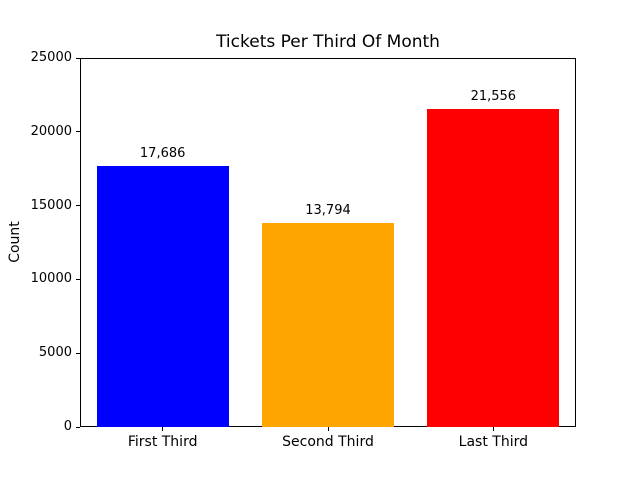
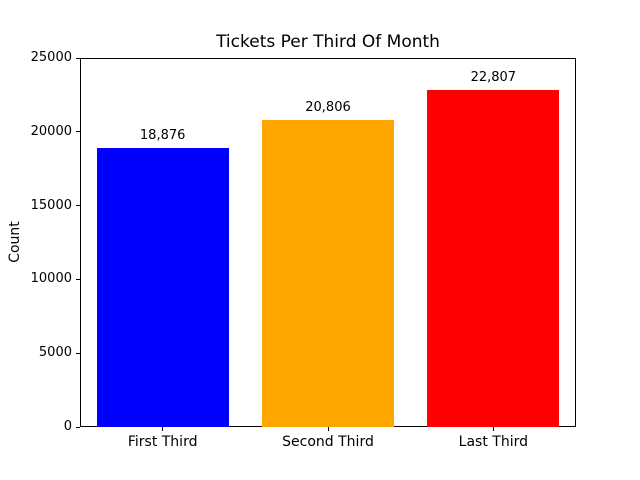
First Third: 17,686 -> 18,876
Second Third: 13,794 -> 20,806
Last Third: 21,556 -> 22,807
